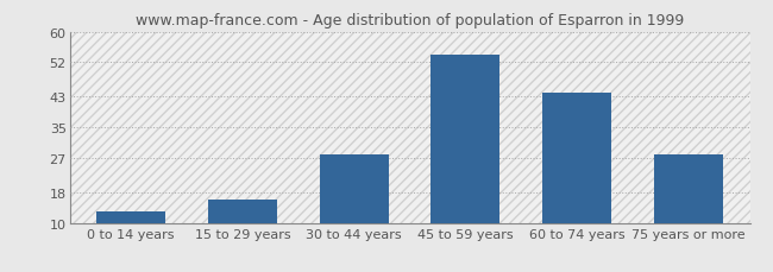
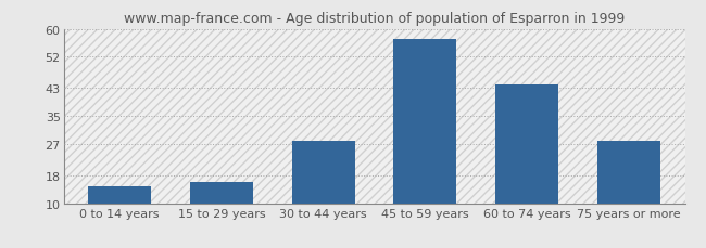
0 to 14 years: 13 -> 15
45 to 59 years: 54 -> 57
